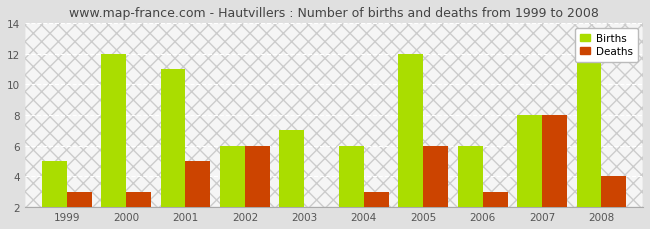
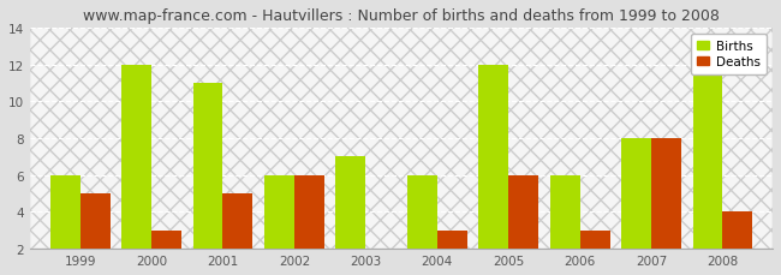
Births/1999: 5 -> 6
Deaths/1999: 3 -> 5
